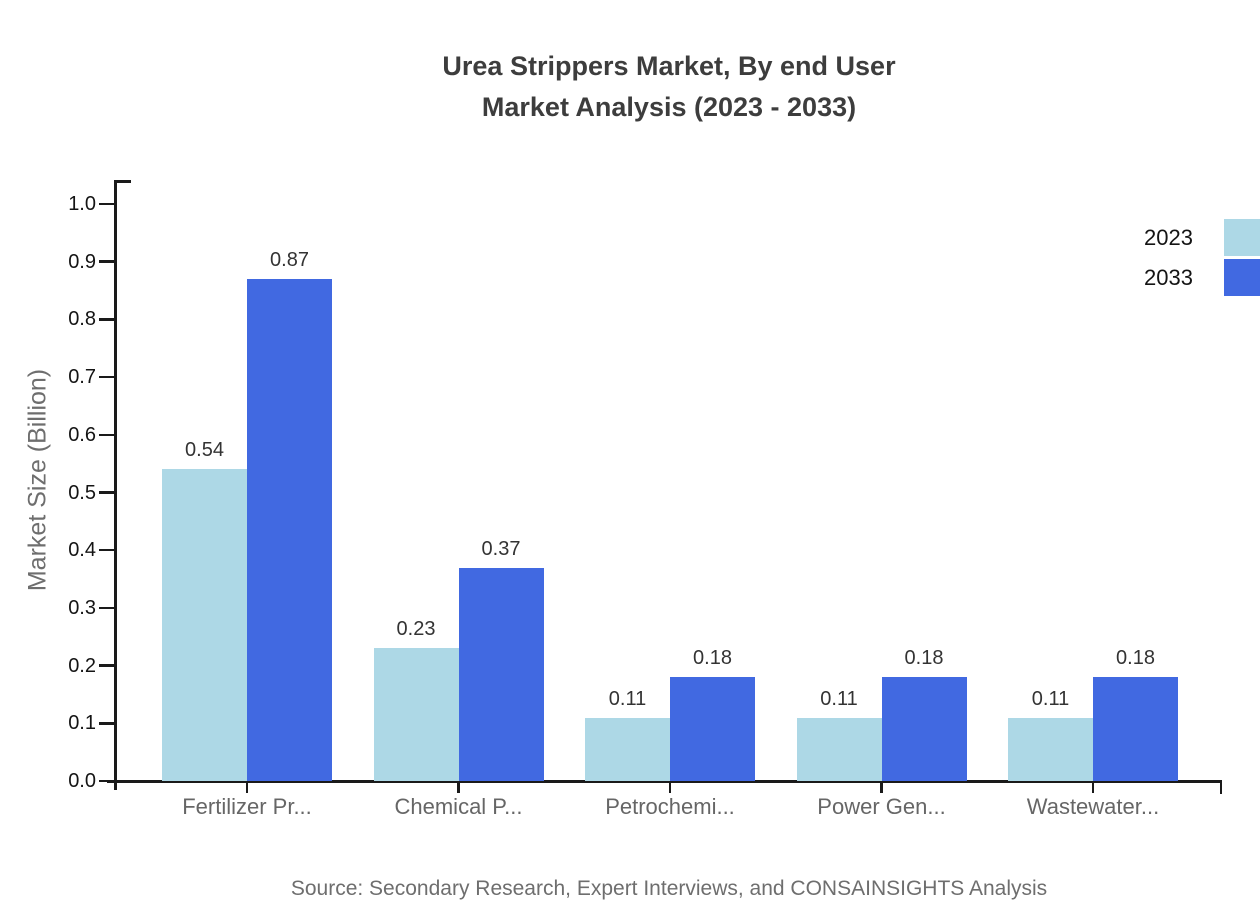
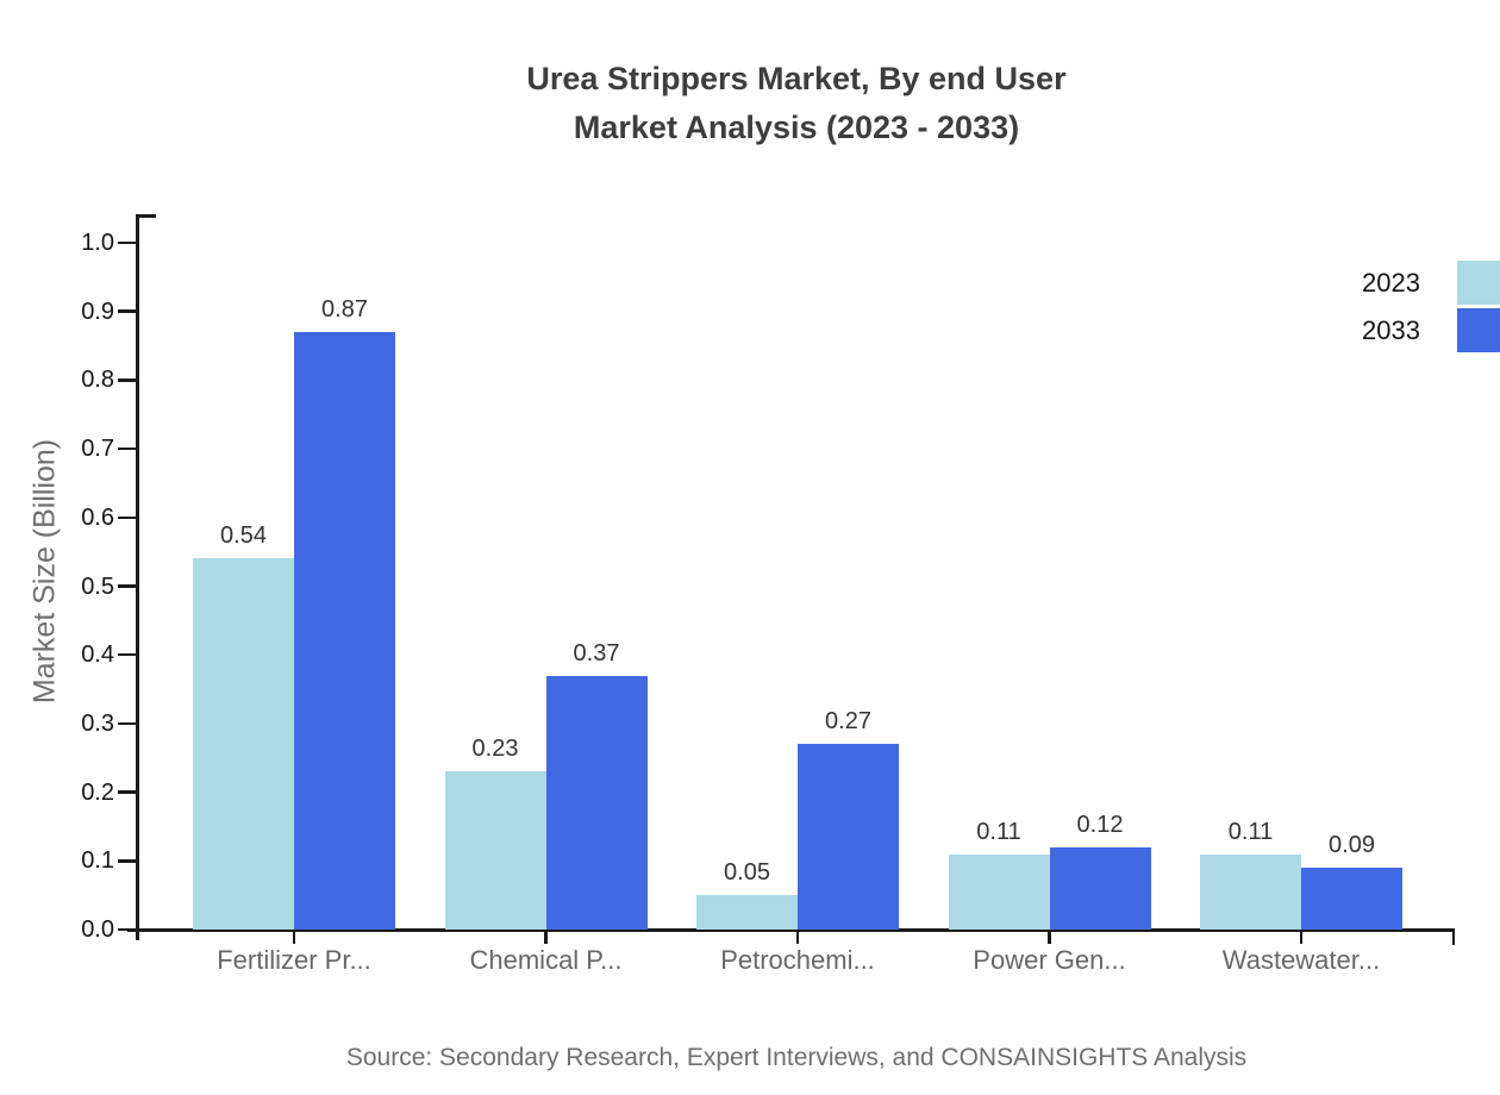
2023/Petrochemi...: 0.11 -> 0.05
2033/Petrochemi...: 0.18 -> 0.27
2033/Power Gen...: 0.18 -> 0.12
2033/Wastewater...: 0.18 -> 0.09
